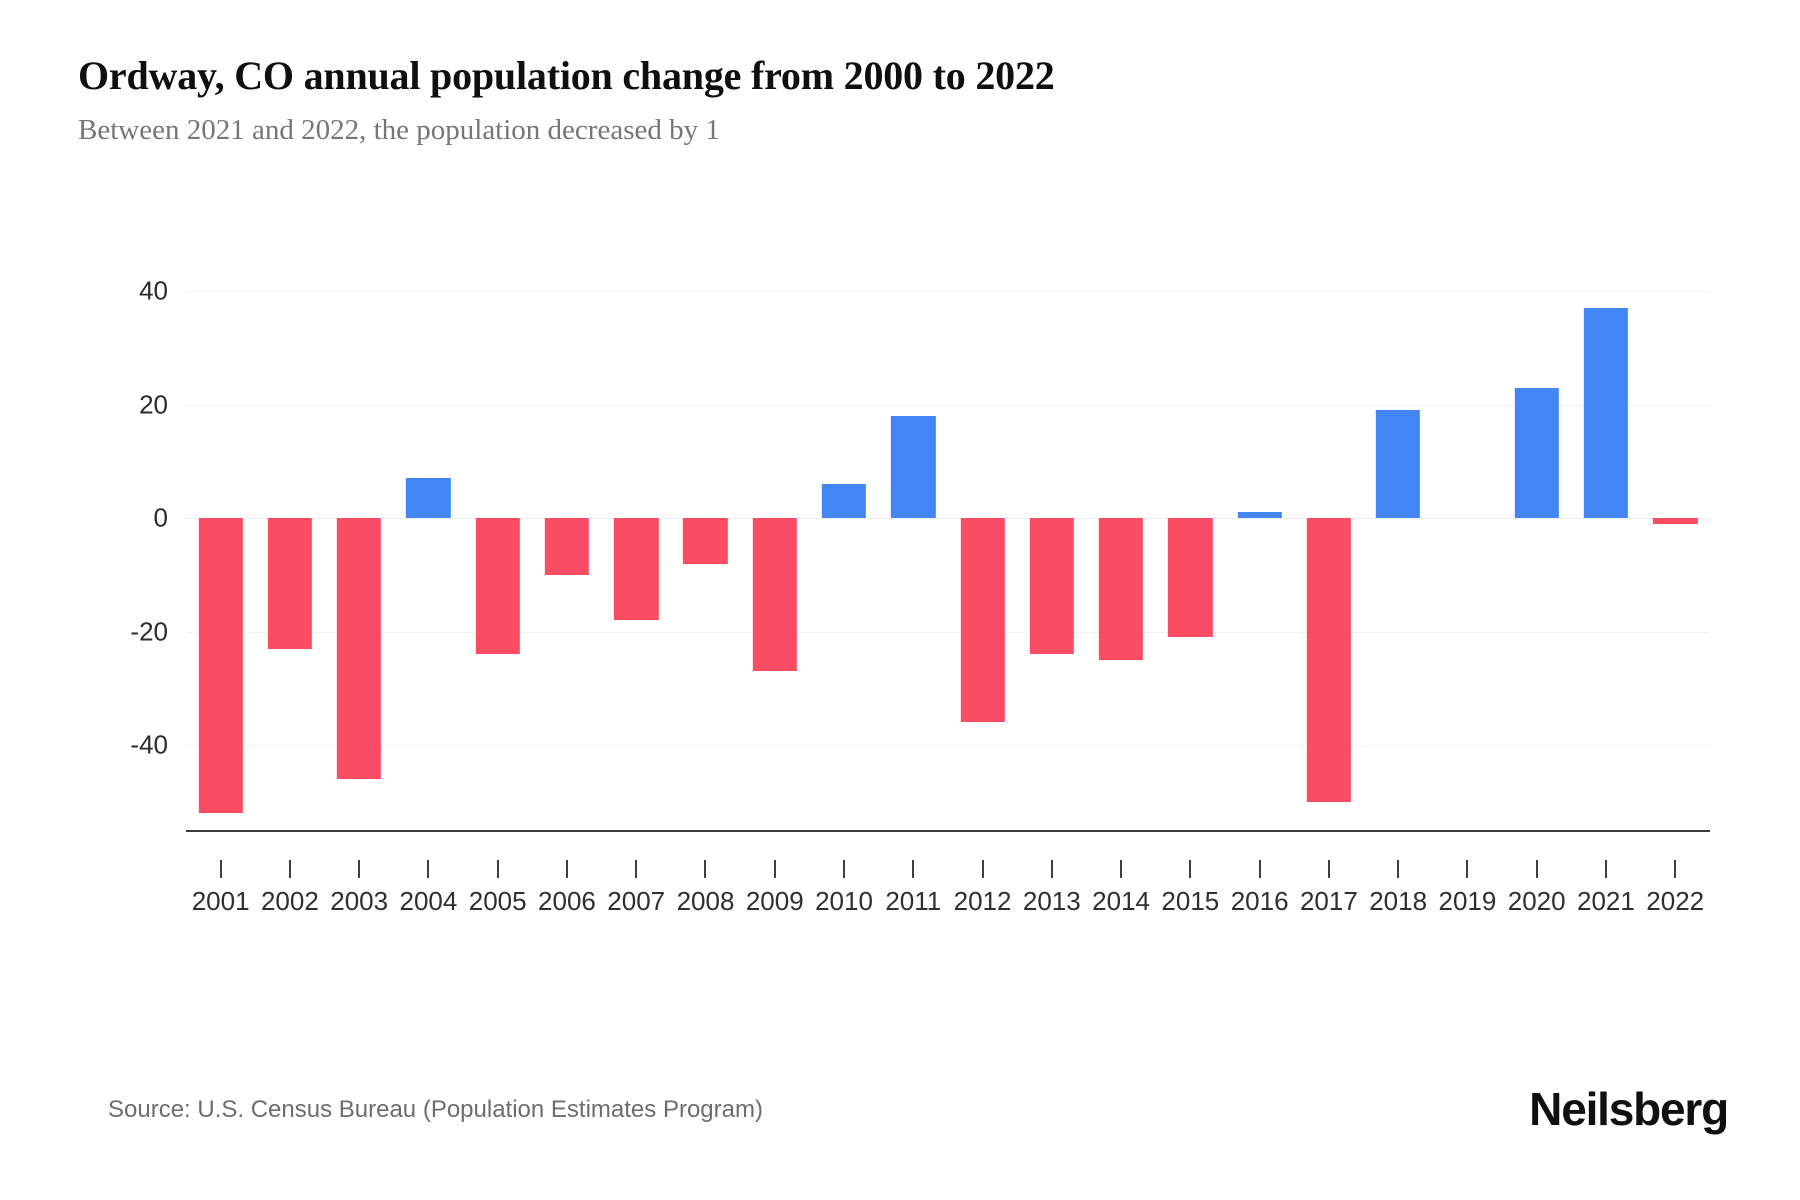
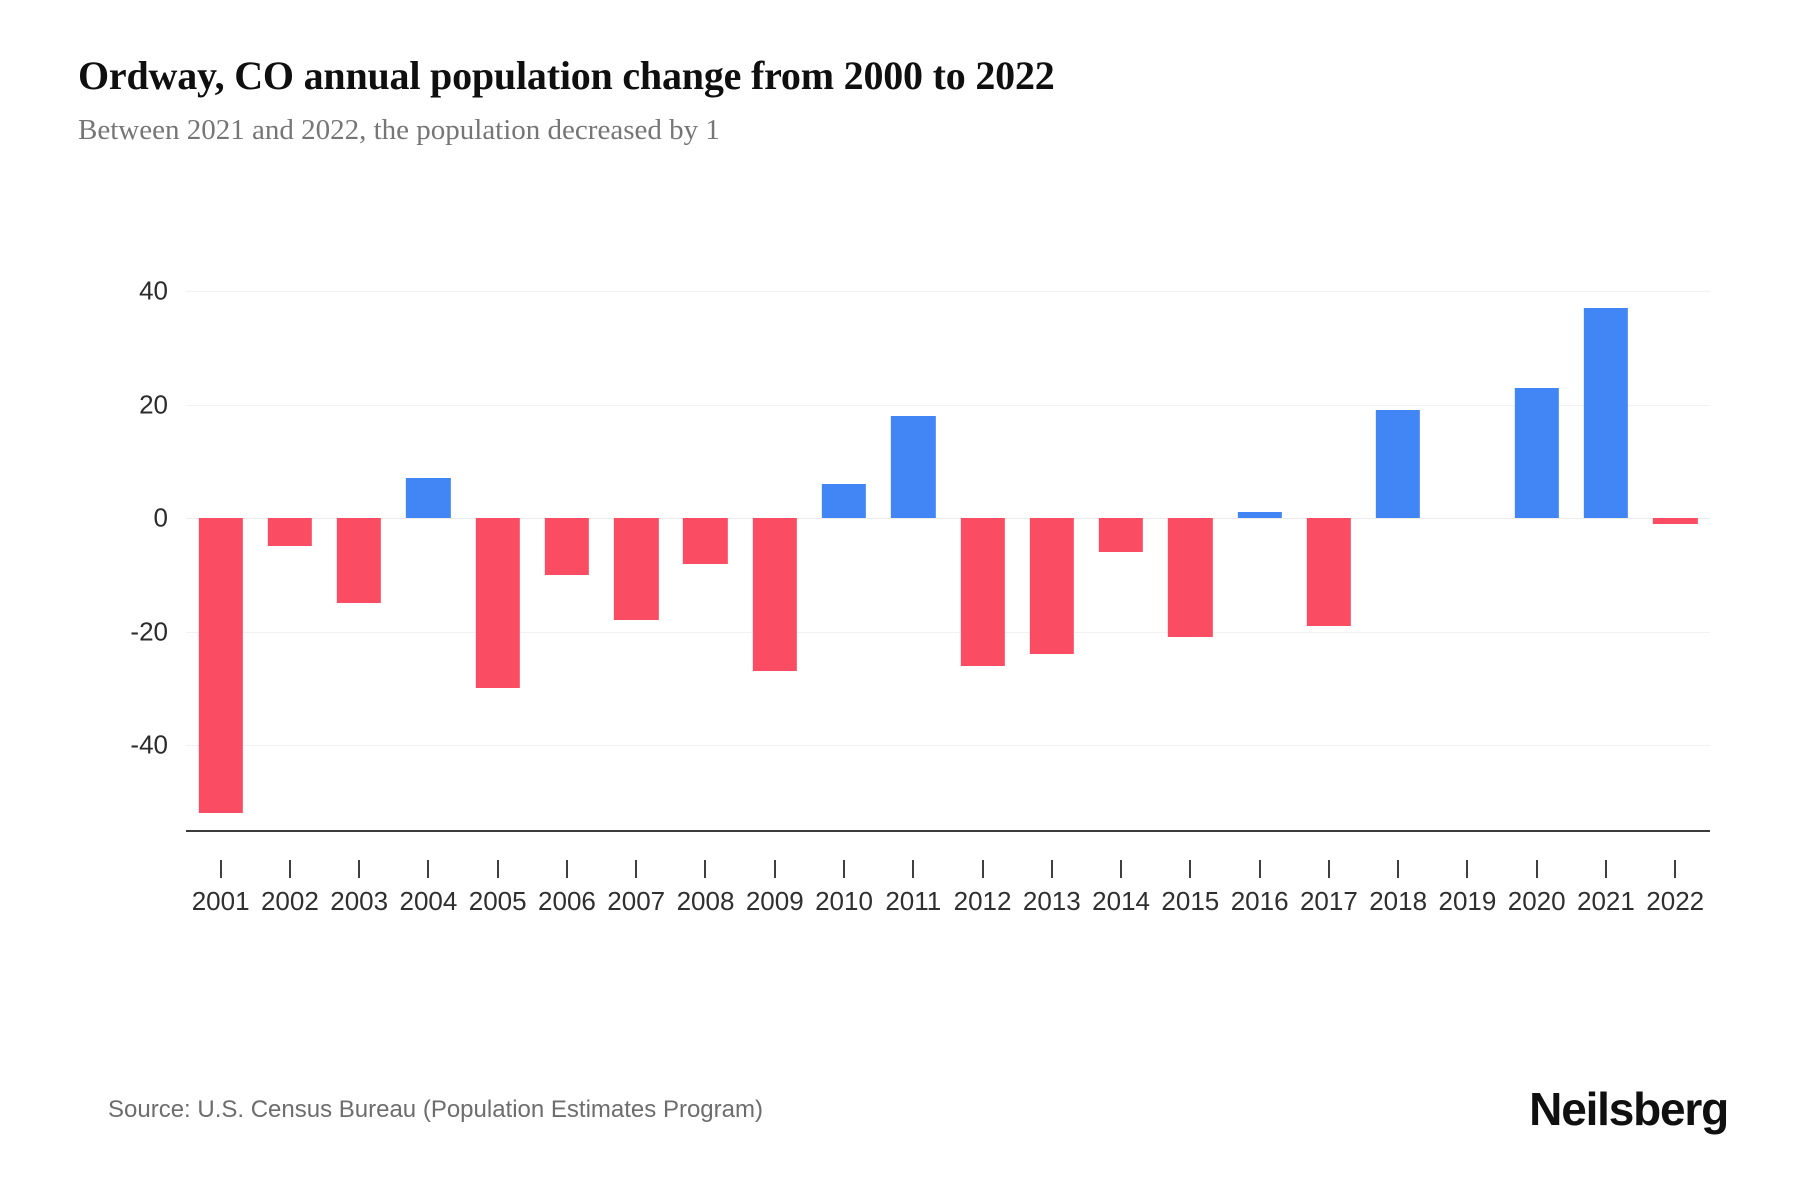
2002: -23 -> -5
2003: -46 -> -15
2005: -24 -> -30
2012: -36 -> -26
2014: -25 -> -6
2017: -50 -> -19
